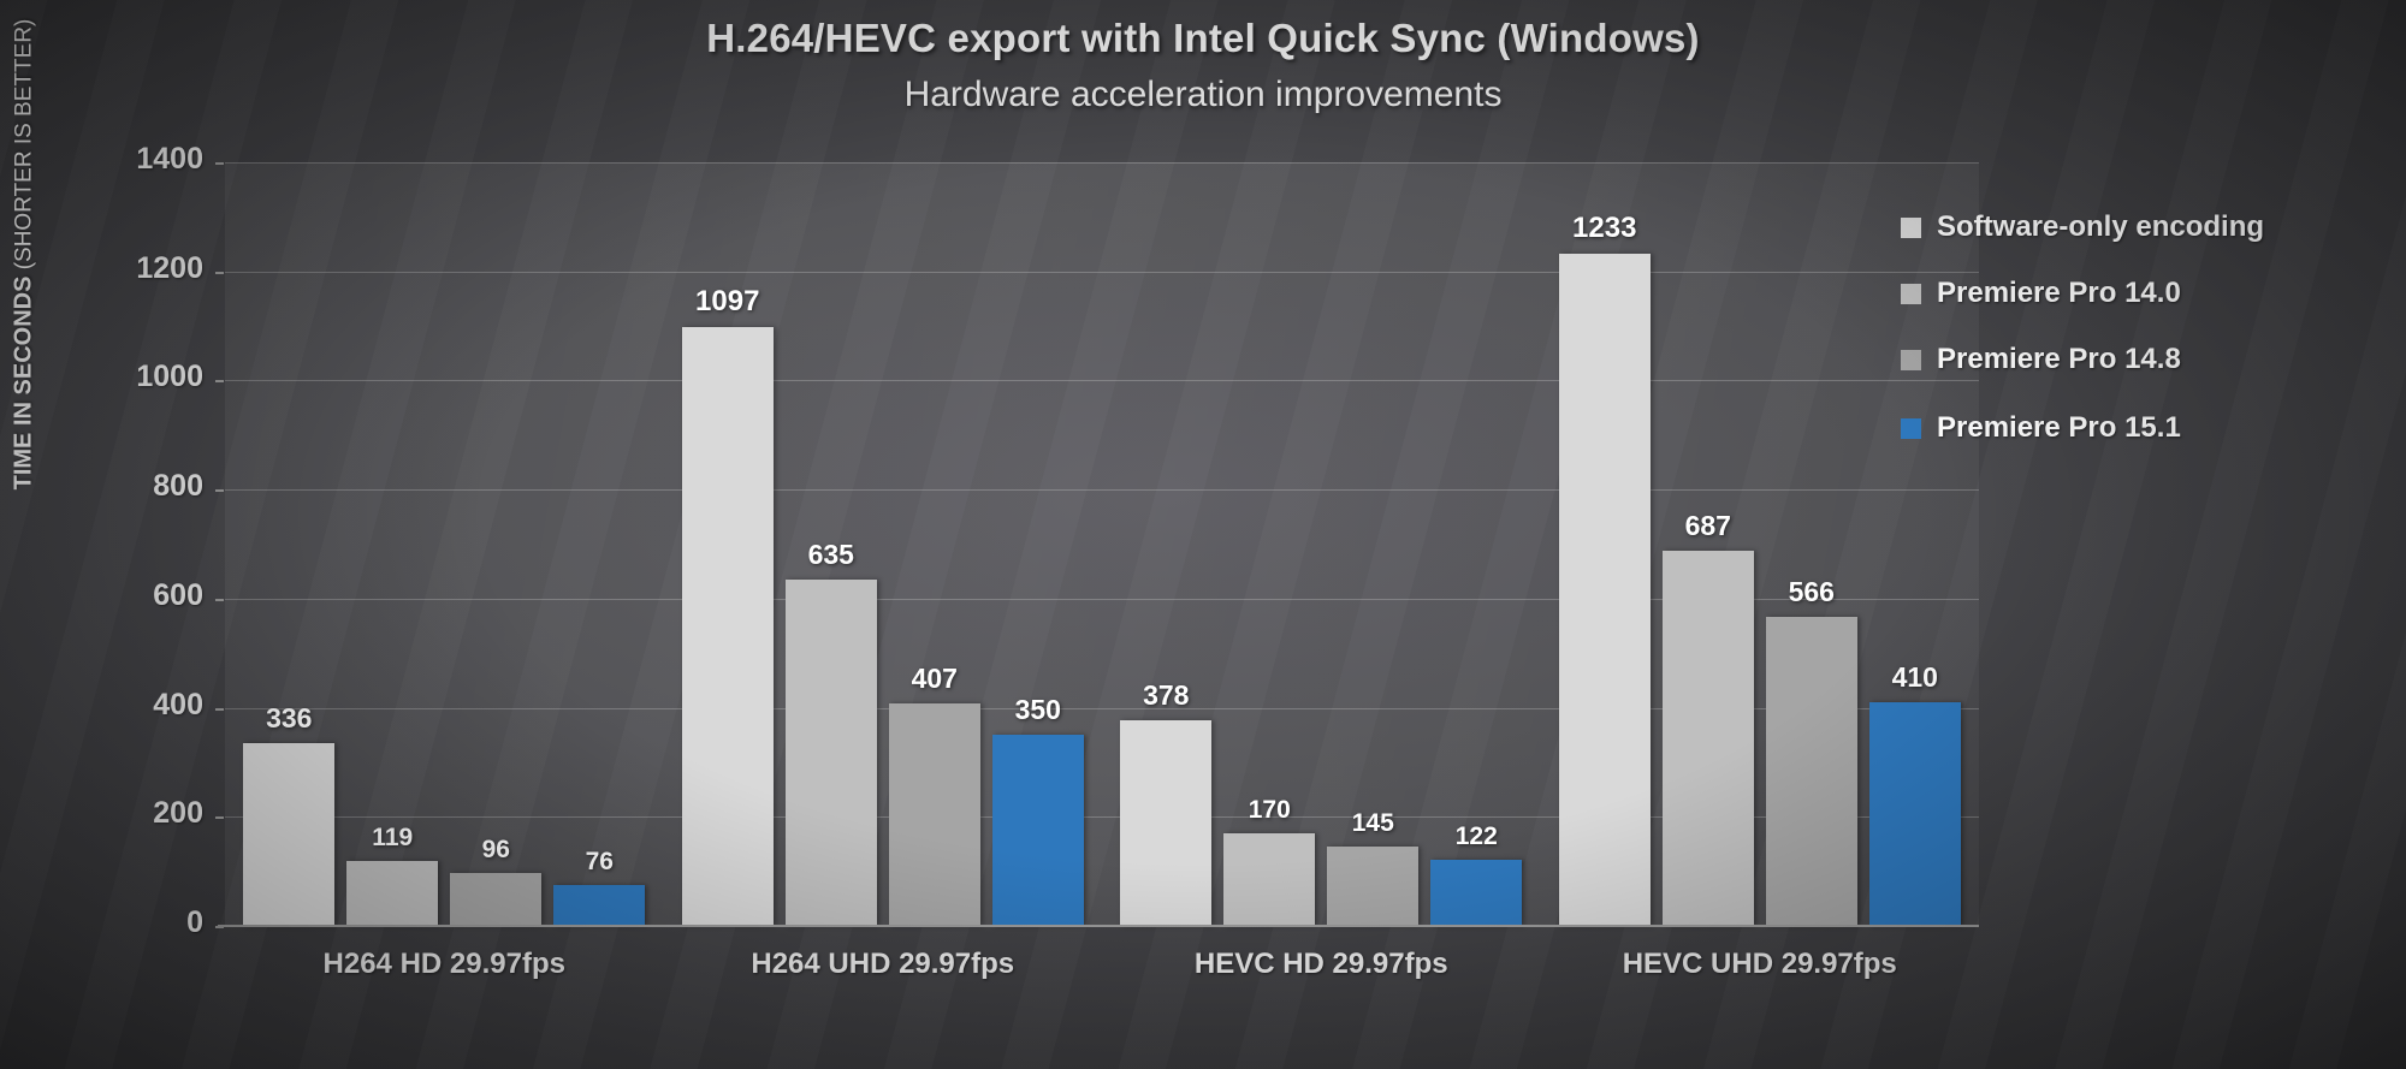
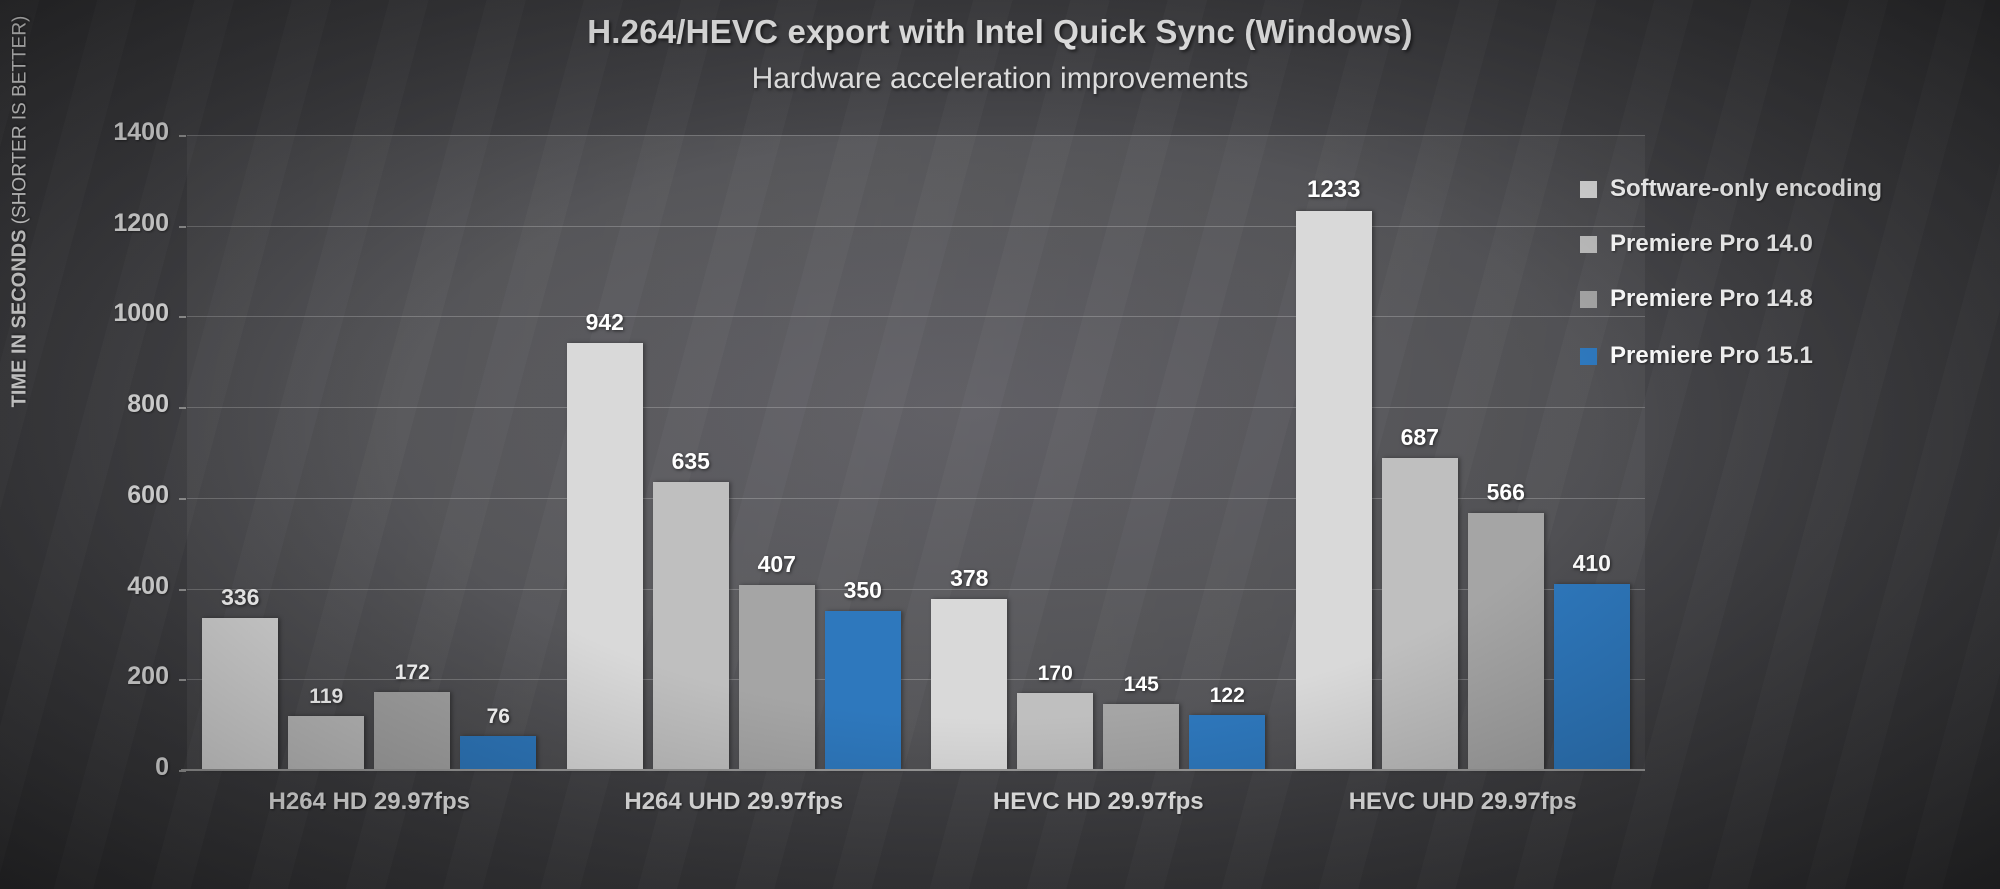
Premiere Pro 14.8/H264 HD 29.97fps: 96 -> 172
Software-only encoding/H264 UHD 29.97fps: 1097 -> 942
